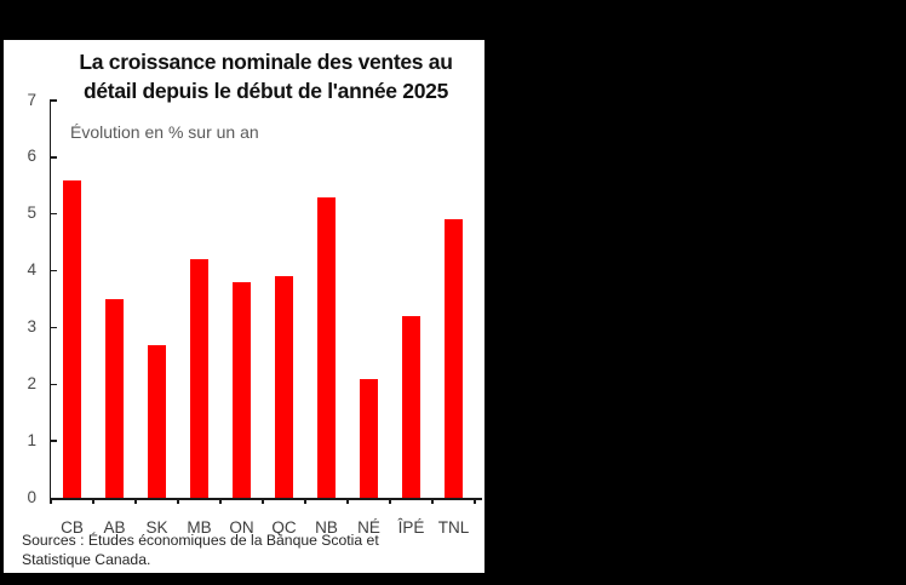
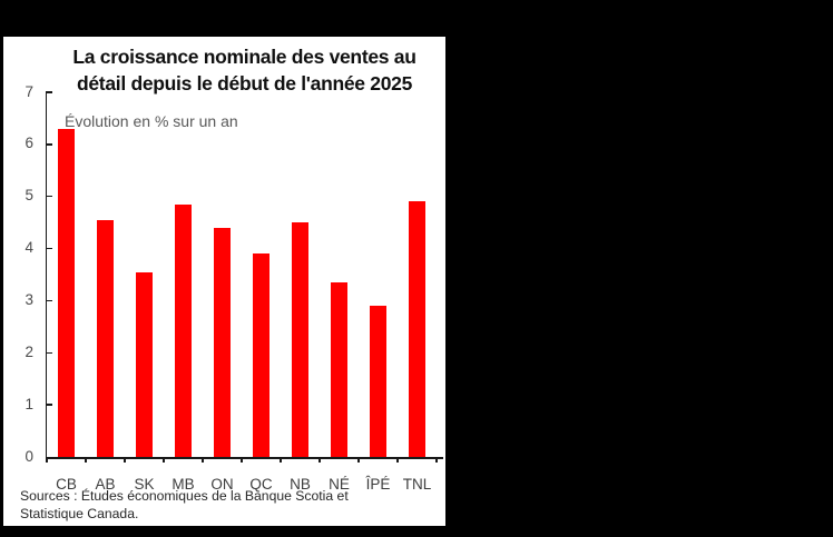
CB: 5.6 -> 6.3
AB: 3.5 -> 4.5
SK: 2.7 -> 3.5
MB: 4.2 -> 4.8
ON: 3.8 -> 4.4
NB: 5.3 -> 4.5
NÉ: 2.1 -> 3.4
ÎPÉ: 3.2 -> 2.9
